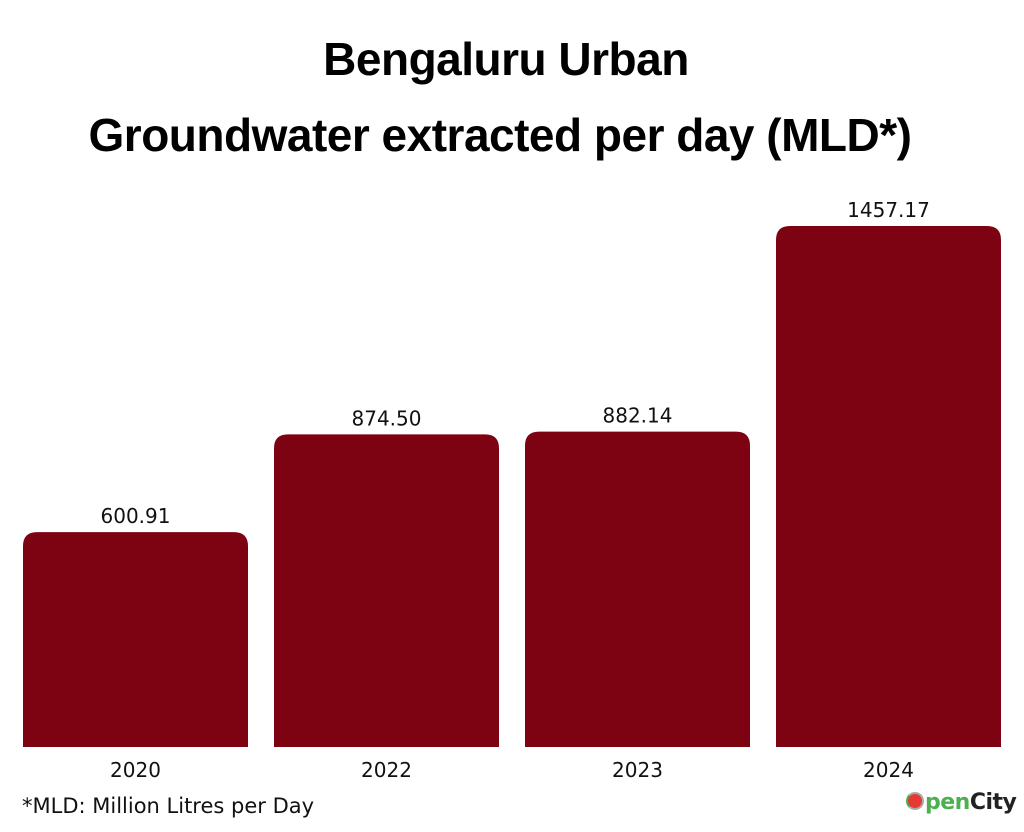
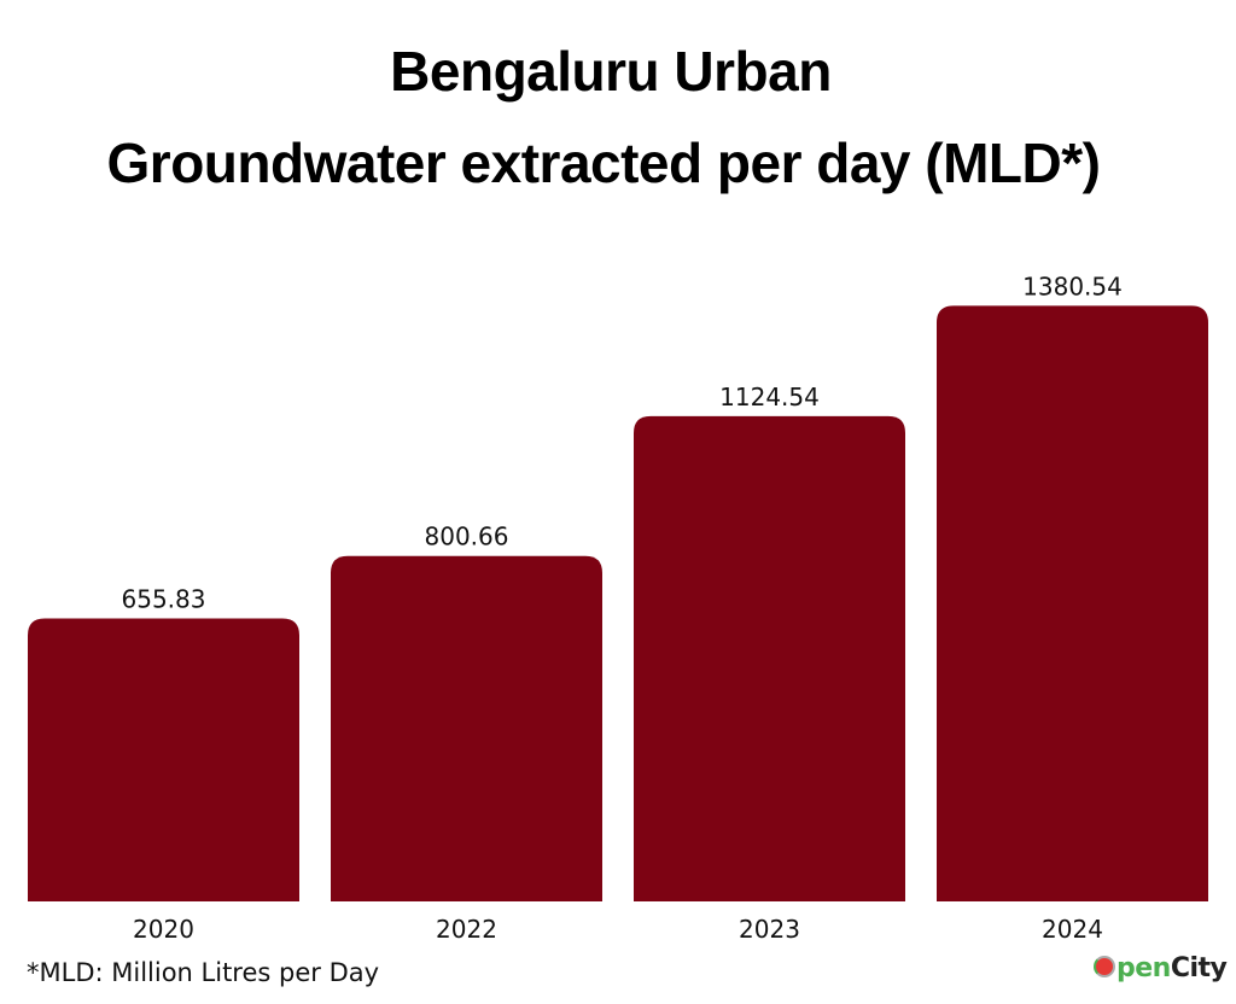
2020: 600.91 -> 655.83
2022: 874.50 -> 800.66
2023: 882.14 -> 1124.54
2024: 1457.17 -> 1380.54
